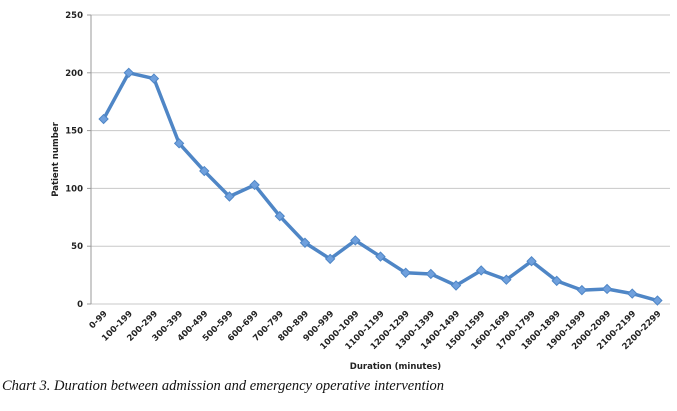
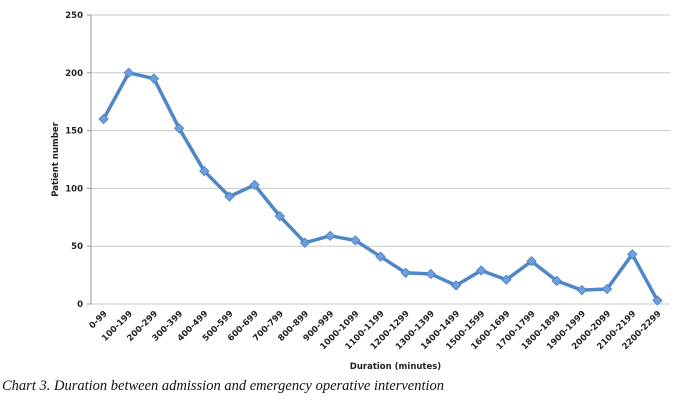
300-399: 139 -> 152
900-999: 39 -> 59
2100-2199: 9 -> 43
